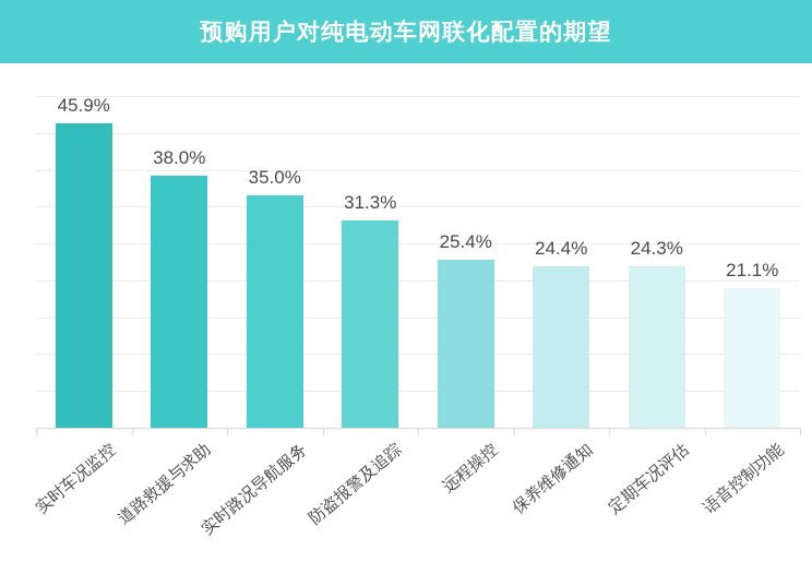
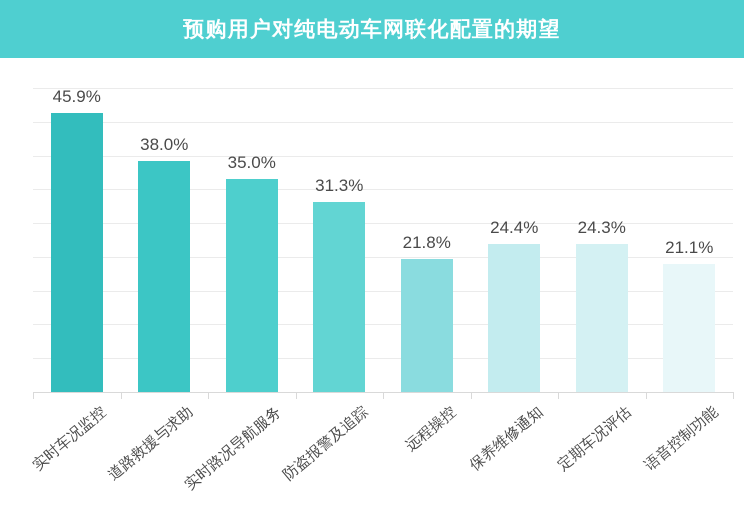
远程操控: 25.4% -> 21.8%
